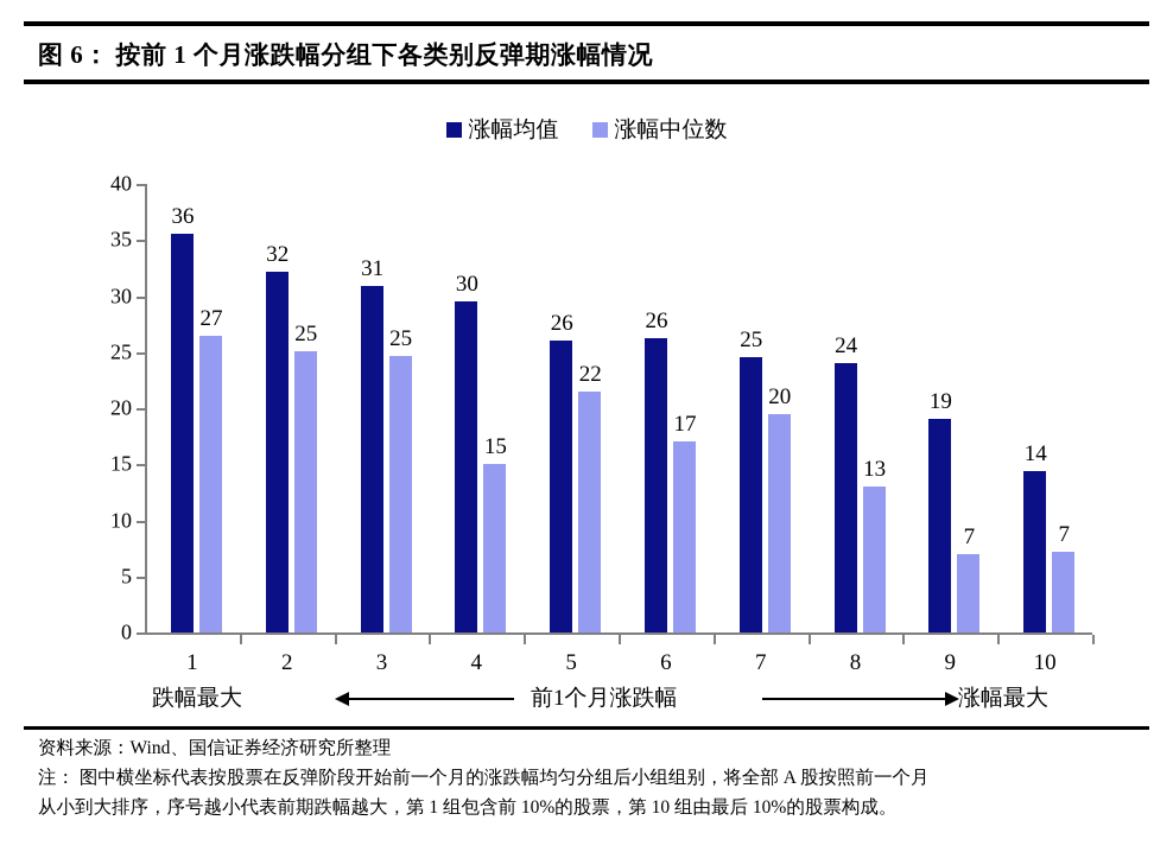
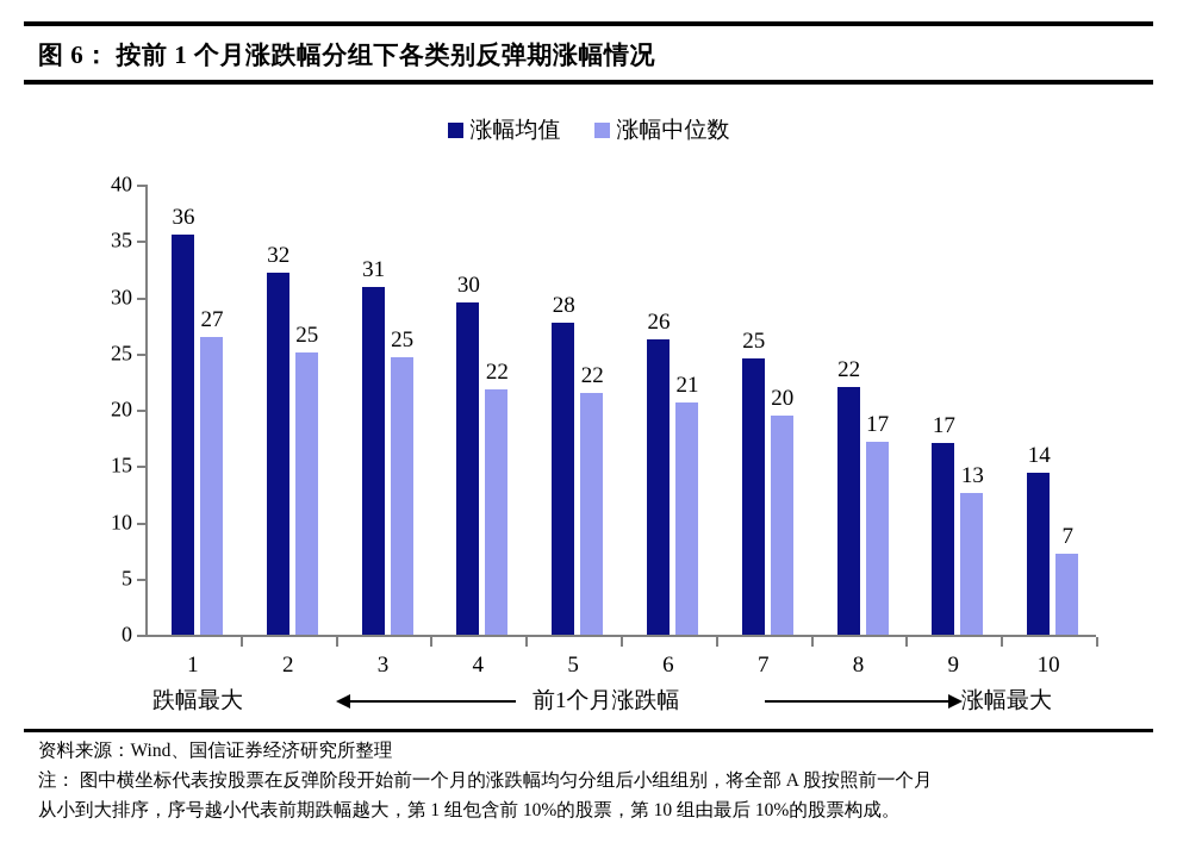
涨幅中位数/4: 15 -> 22
涨幅均值/5: 26 -> 28
涨幅中位数/6: 17 -> 21
涨幅均值/8: 24 -> 22
涨幅中位数/8: 13 -> 17
涨幅均值/9: 19 -> 17
涨幅中位数/9: 7 -> 13
